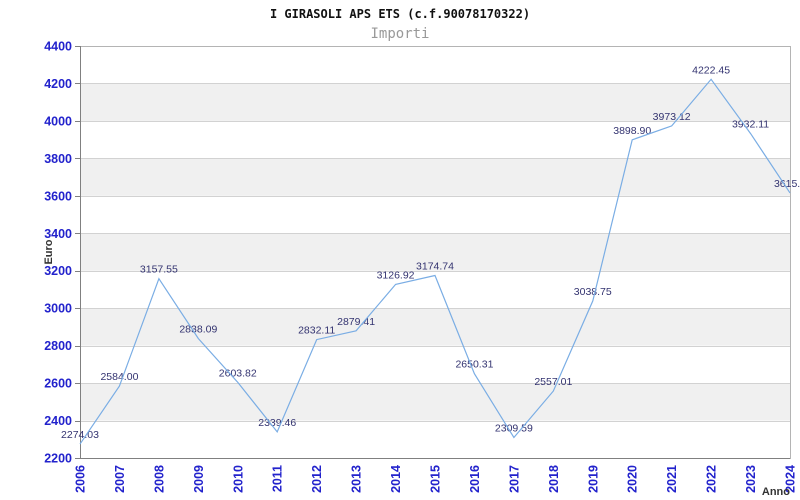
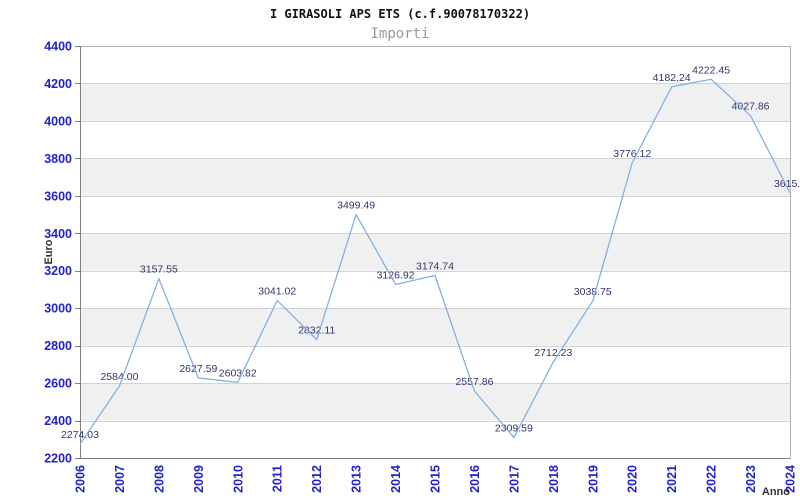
2009: 2838.09 -> 2627.59
2011: 2339.46 -> 3041.02
2013: 2879.41 -> 3499.49
2016: 2650.31 -> 2557.86
2018: 2557.01 -> 2712.23
2020: 3898.90 -> 3776.12
2021: 3973.12 -> 4182.24
2023: 3932.11 -> 4027.86
